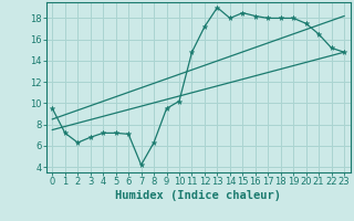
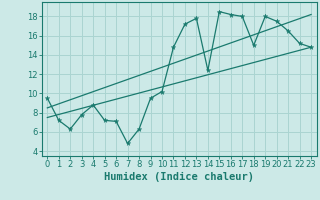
3: 6.8 -> 7.8
4: 7.2 -> 8.8
7: 4.2 -> 4.8
13: 19.0 -> 17.8
14: 18.0 -> 12.4
18: 18.0 -> 15.0
